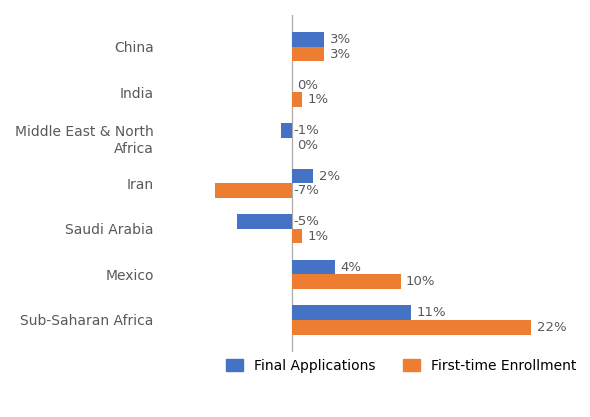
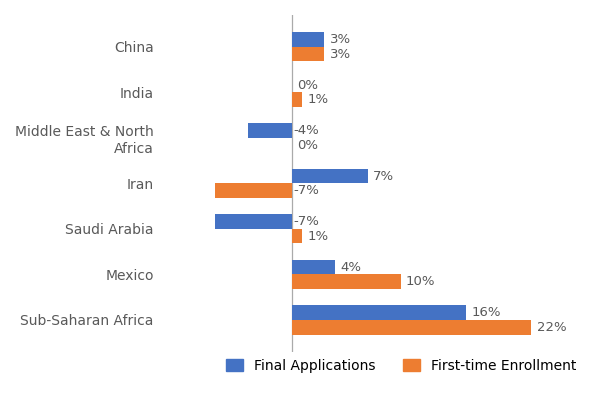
Final Applications/Middle East & North Africa: -1% -> -4%
Final Applications/Iran: 2% -> 7%
Final Applications/Saudi Arabia: -5% -> -7%
Final Applications/Sub-Saharan Africa: 11% -> 16%
